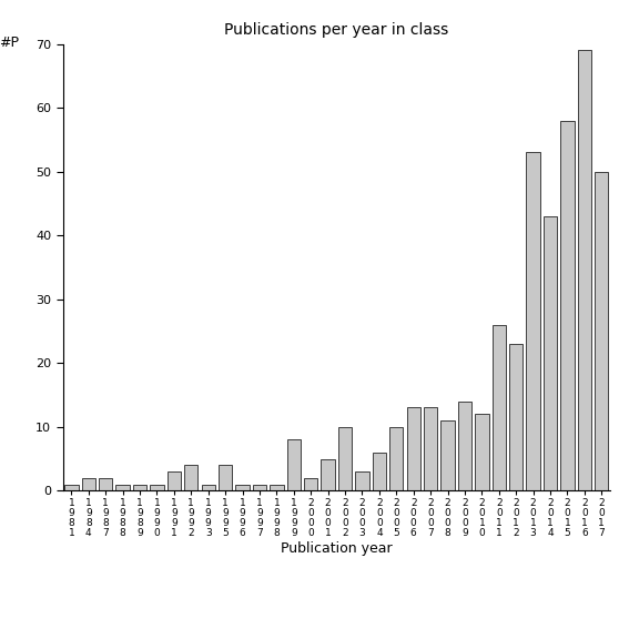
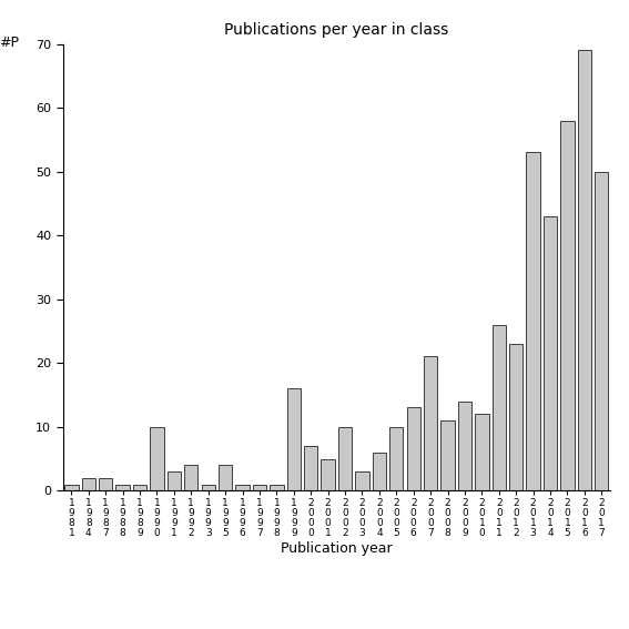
1 9 9 0: 1 -> 10
1 9 9 9: 8 -> 16
2 0 0 0: 2 -> 7
2 0 0 7: 13 -> 21
